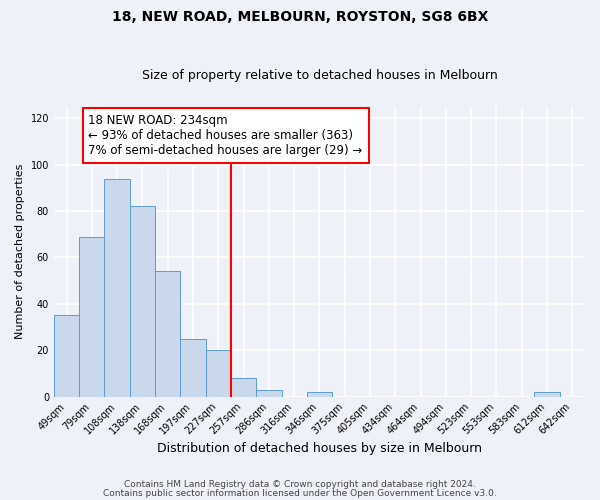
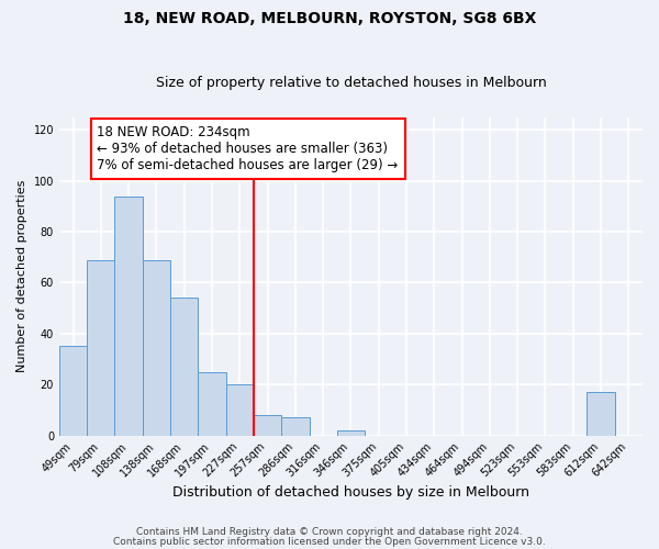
138sqm: 82 -> 69
286sqm: 3 -> 7
612sqm: 2 -> 17
